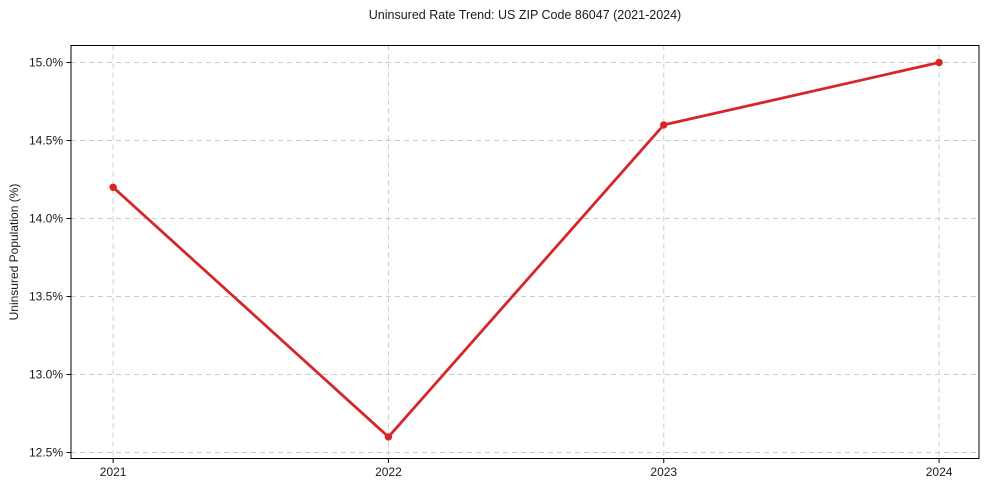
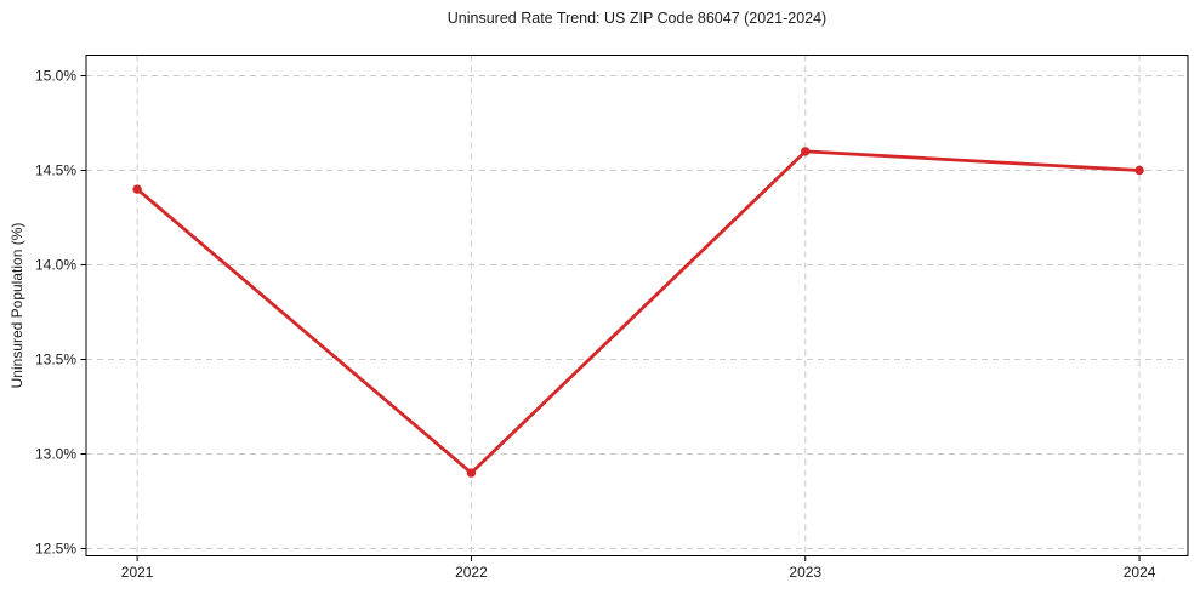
2021: 14.2% -> 14.4%
2022: 12.6% -> 12.9%
2024: 15.0% -> 14.5%
